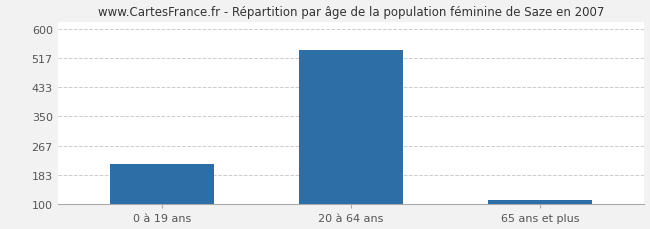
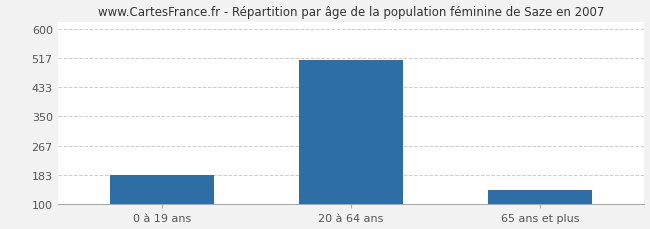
0 à 19 ans: 214 -> 185
20 à 64 ans: 539 -> 510
65 ans et plus: 113 -> 140
